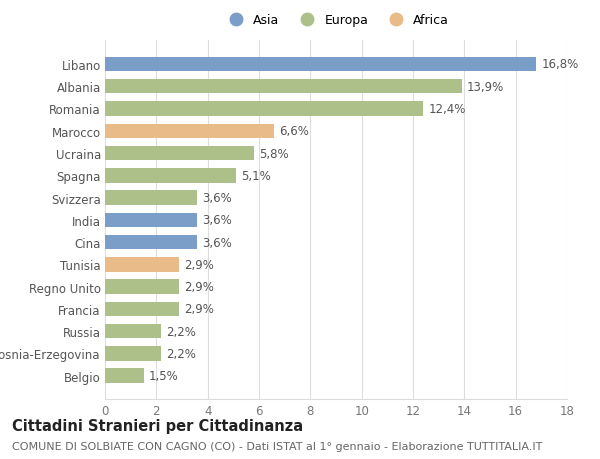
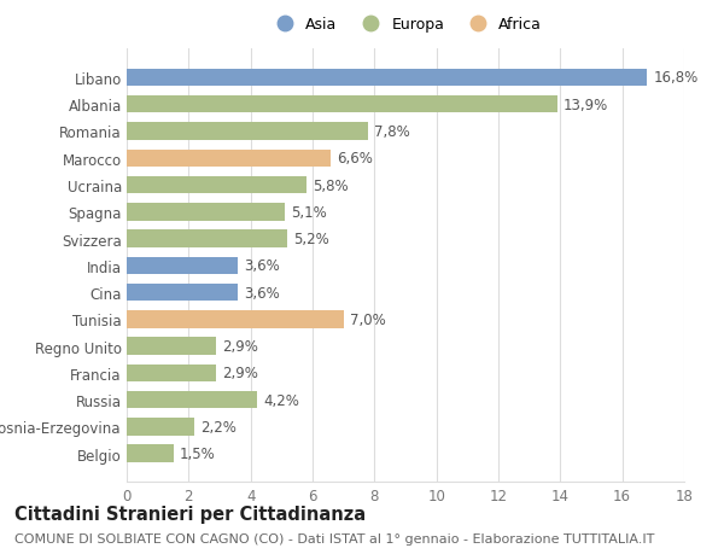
Romania: 12,4% -> 7,8%
Svizzera: 3,6% -> 5,2%
Tunisia: 2,9% -> 7,0%
Russia: 2,2% -> 4,2%
